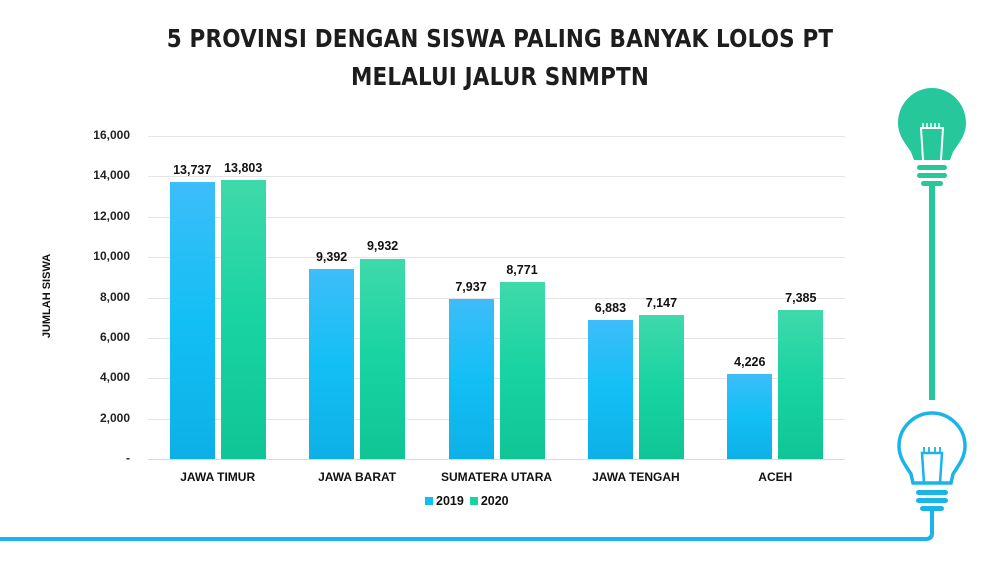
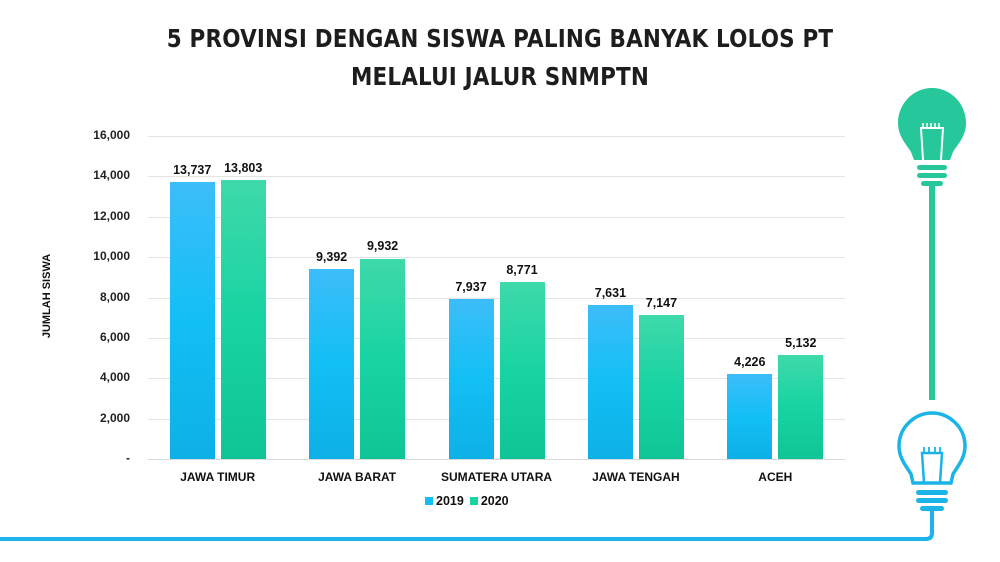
2019/JAWA TENGAH: 6,883 -> 7,631
2020/ACEH: 7,385 -> 5,132
